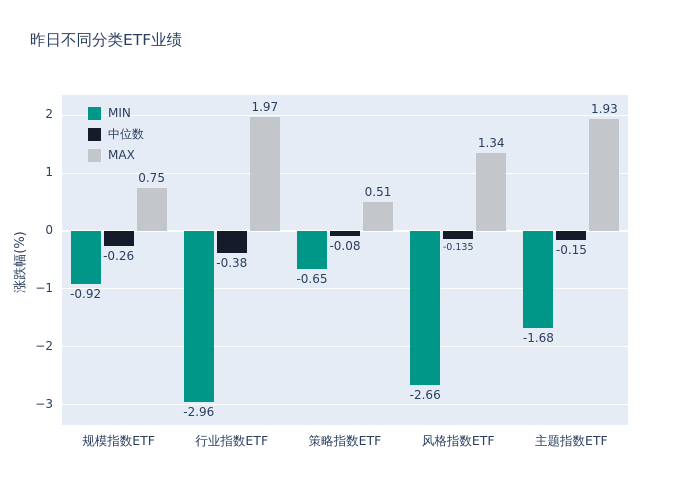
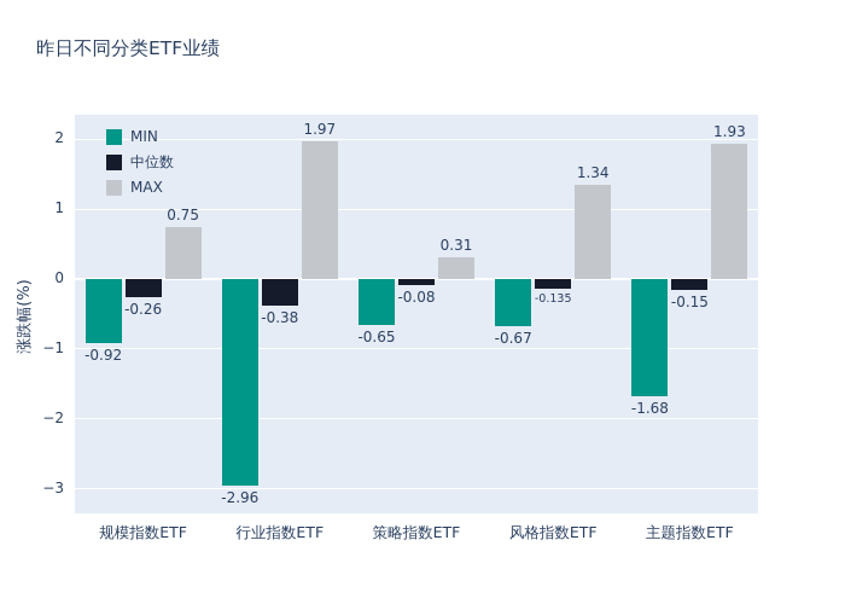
MAX/策略指数ETF: 0.51 -> 0.31
MIN/风格指数ETF: -2.66 -> -0.67
